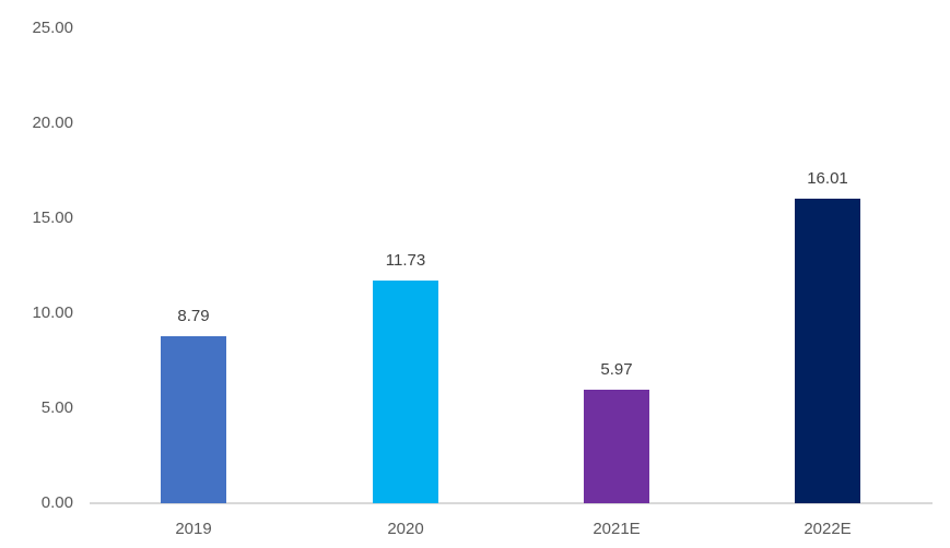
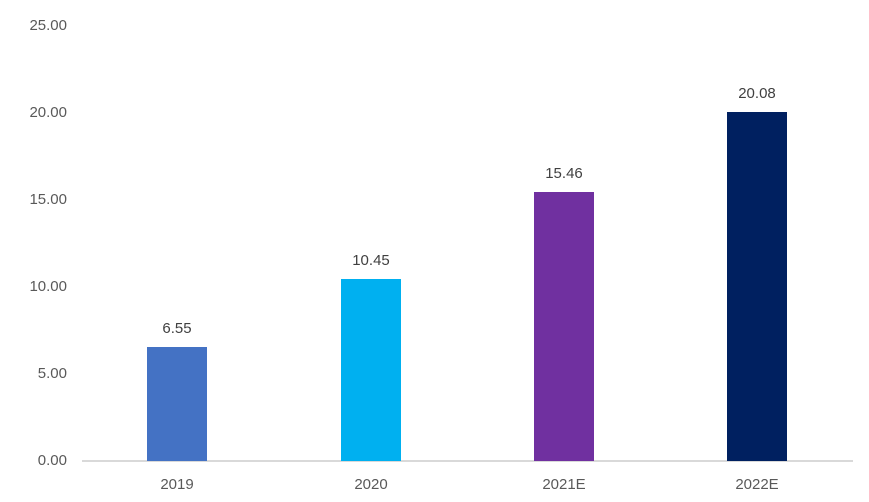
2019: 8.79 -> 6.55
2020: 11.73 -> 10.45
2021E: 5.97 -> 15.46
2022E: 16.01 -> 20.08
